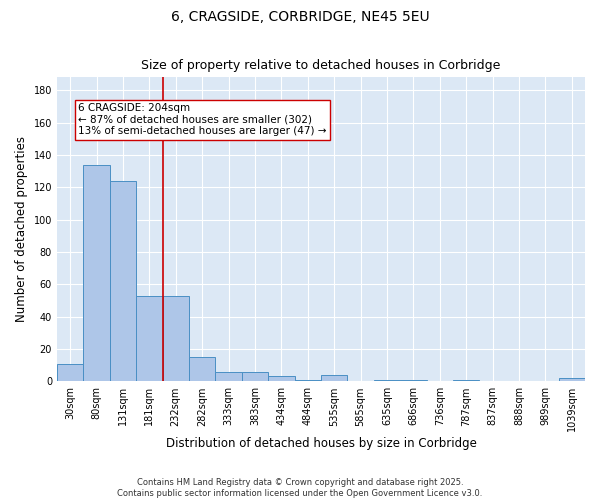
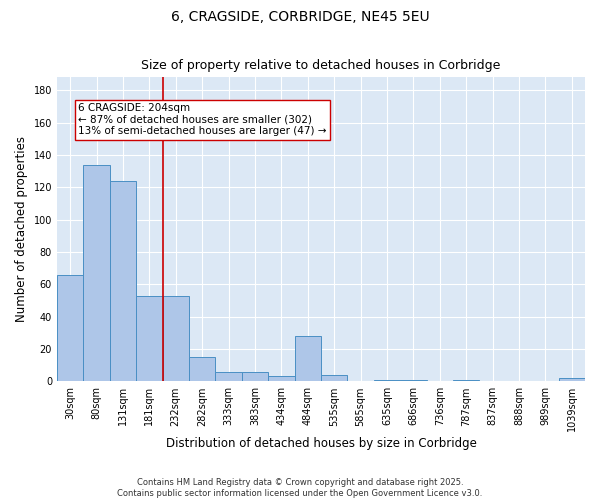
30sqm: 11 -> 66
484sqm: 1 -> 28
